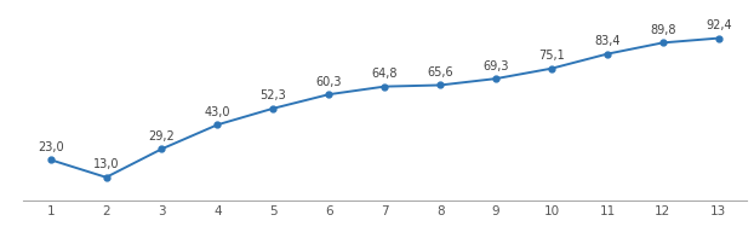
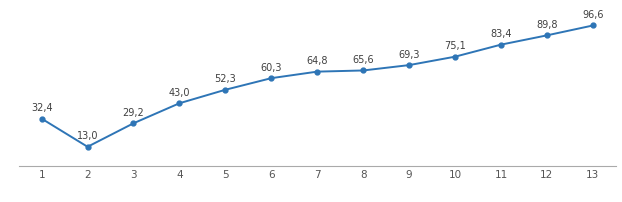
1: 23,0 -> 32,4
13: 92,4 -> 96,6
